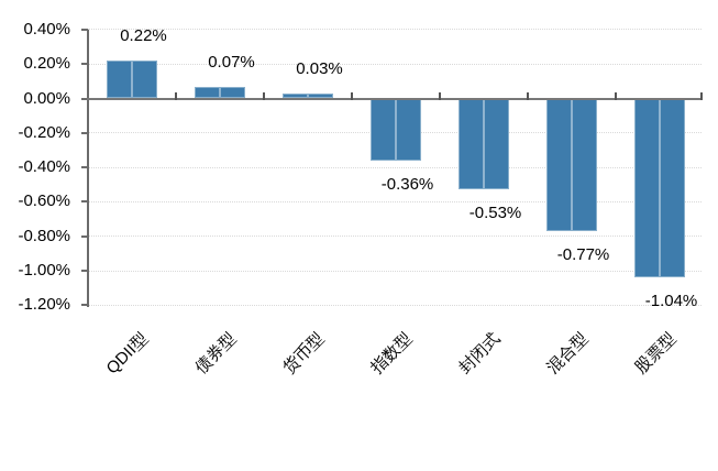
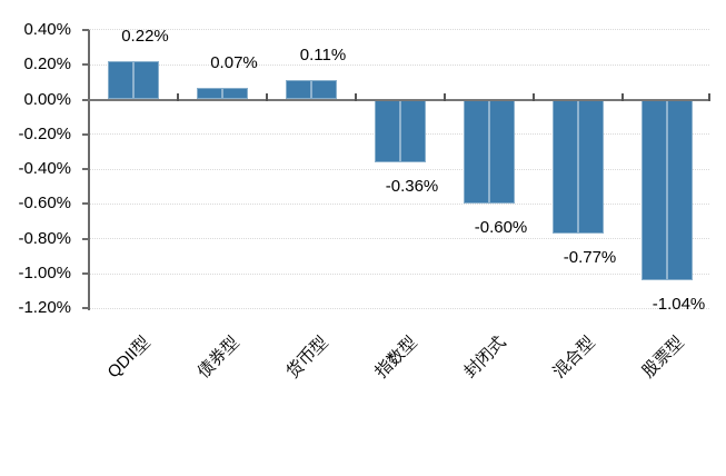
货币型: 0.03% -> 0.11%
封闭式: -0.53% -> -0.60%
